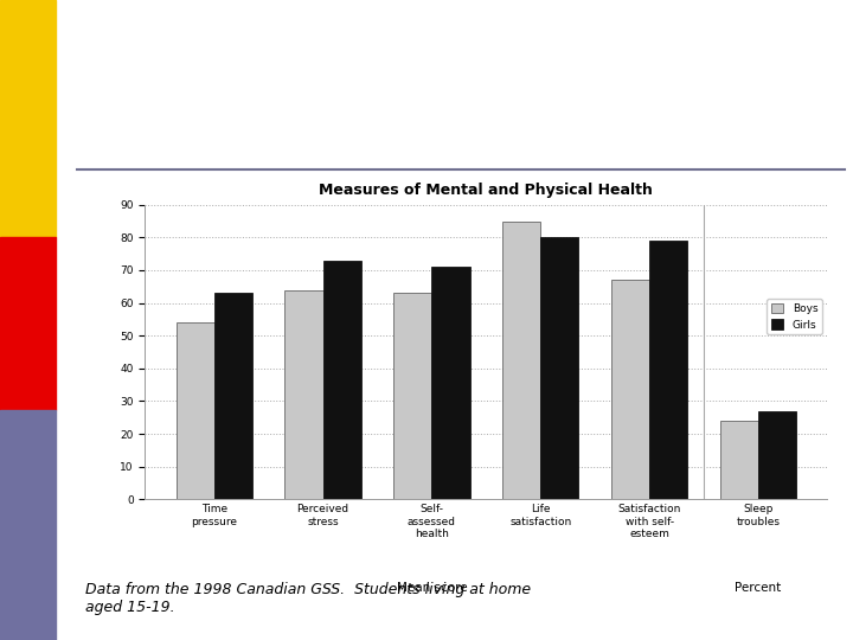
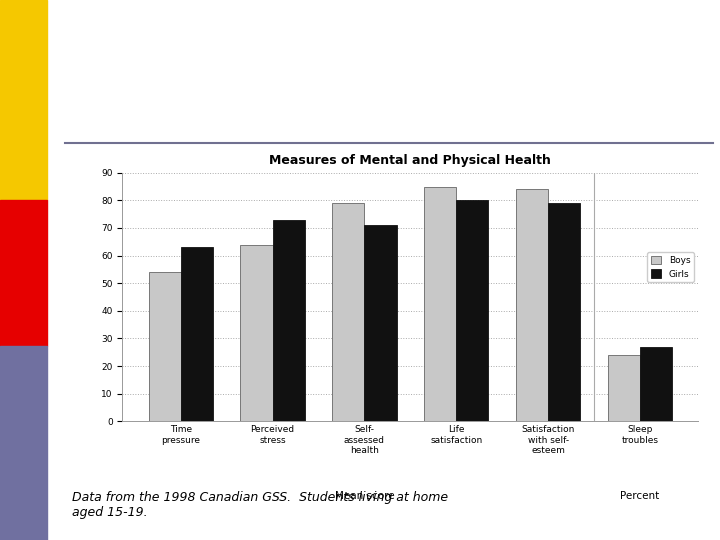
Boys/Self- assessed health: 63 -> 79
Boys/Satisfaction with self- esteem: 67 -> 84
